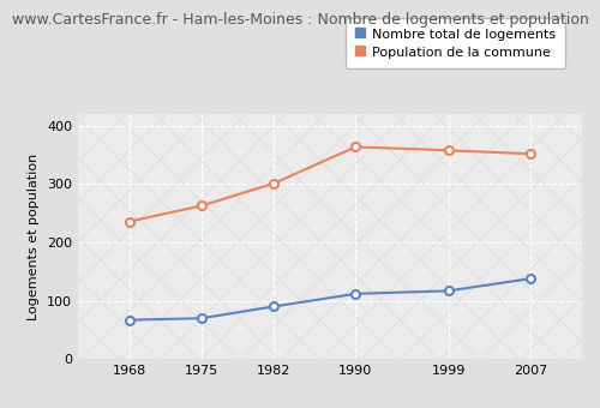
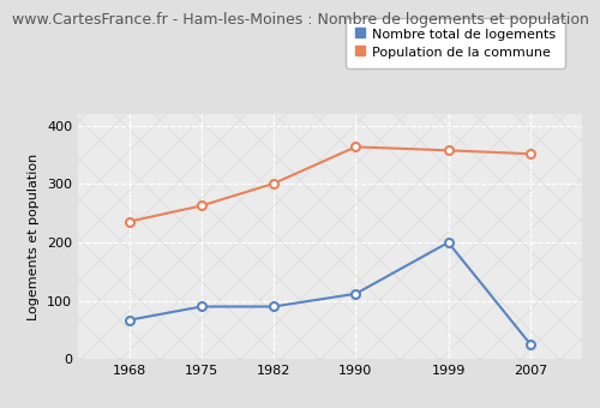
Nombre total de logements/1975: 70 -> 90
Nombre total de logements/1999: 117 -> 200
Nombre total de logements/2007: 138 -> 25
